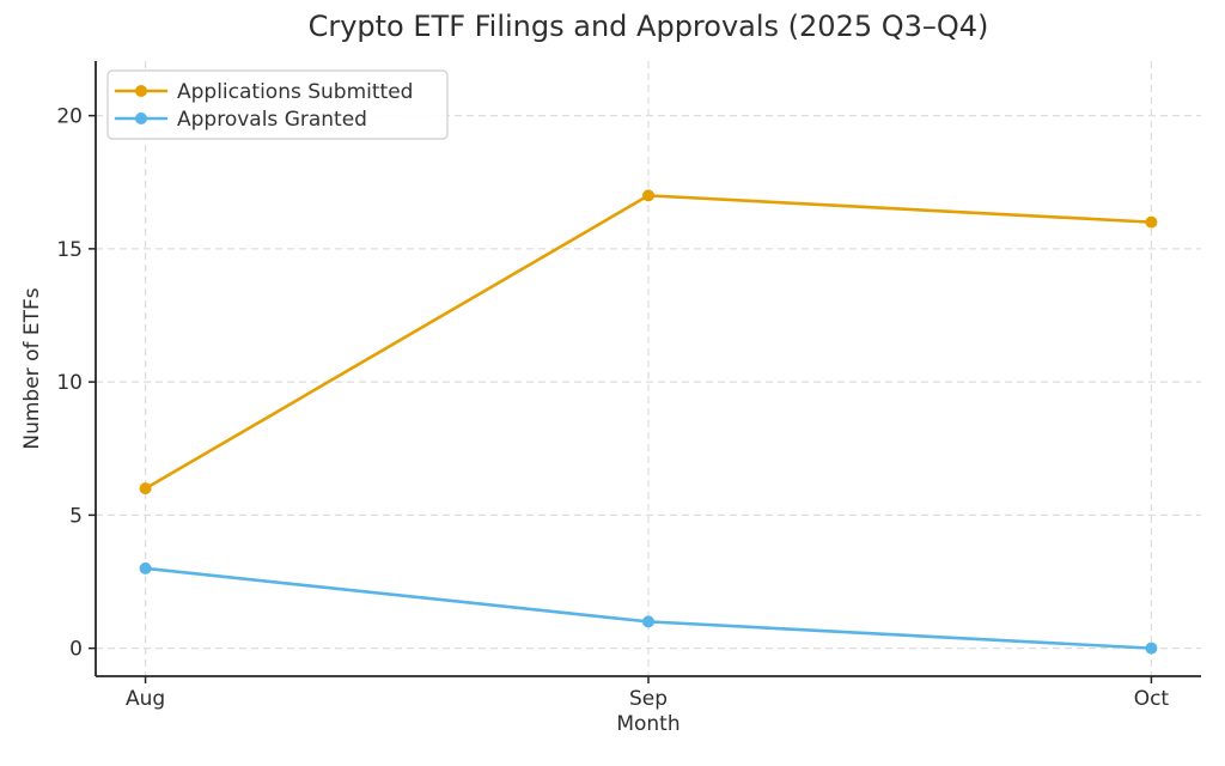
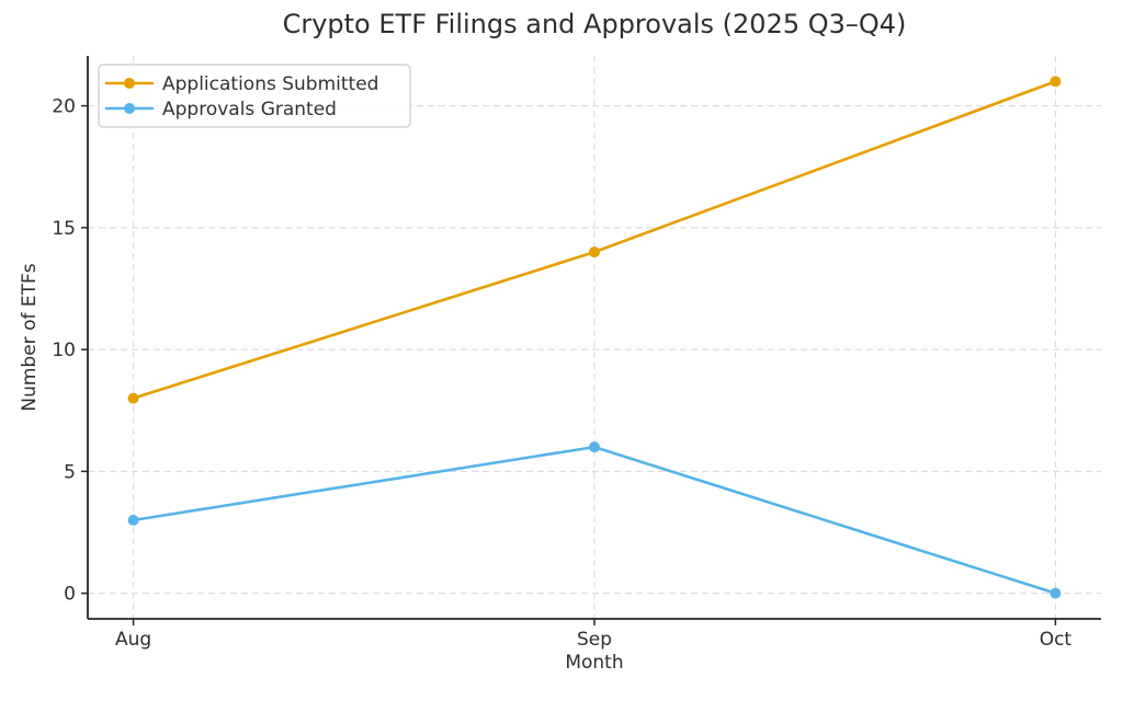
Applications Submitted/Aug: 6 -> 8
Applications Submitted/Sep: 17 -> 14
Approvals Granted/Sep: 1 -> 6
Applications Submitted/Oct: 16 -> 21
